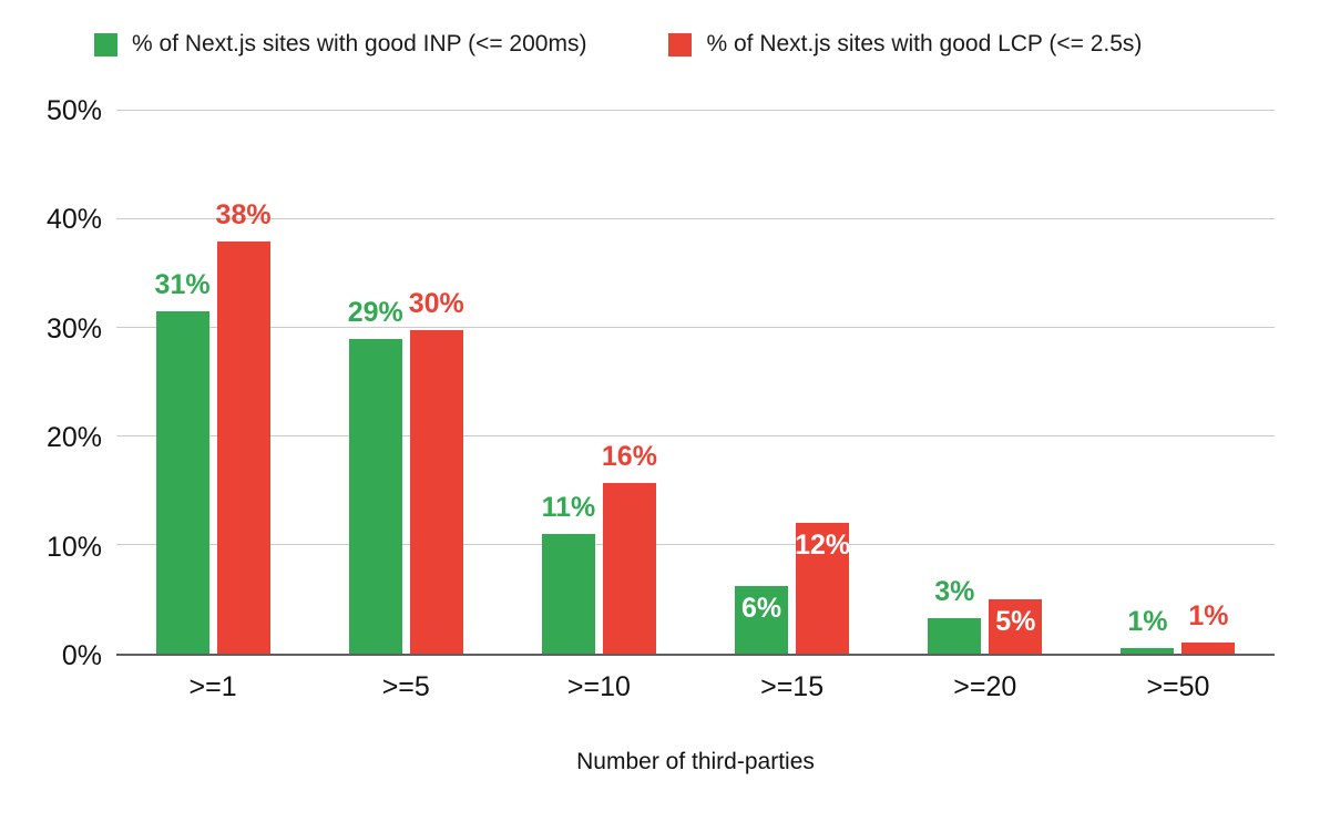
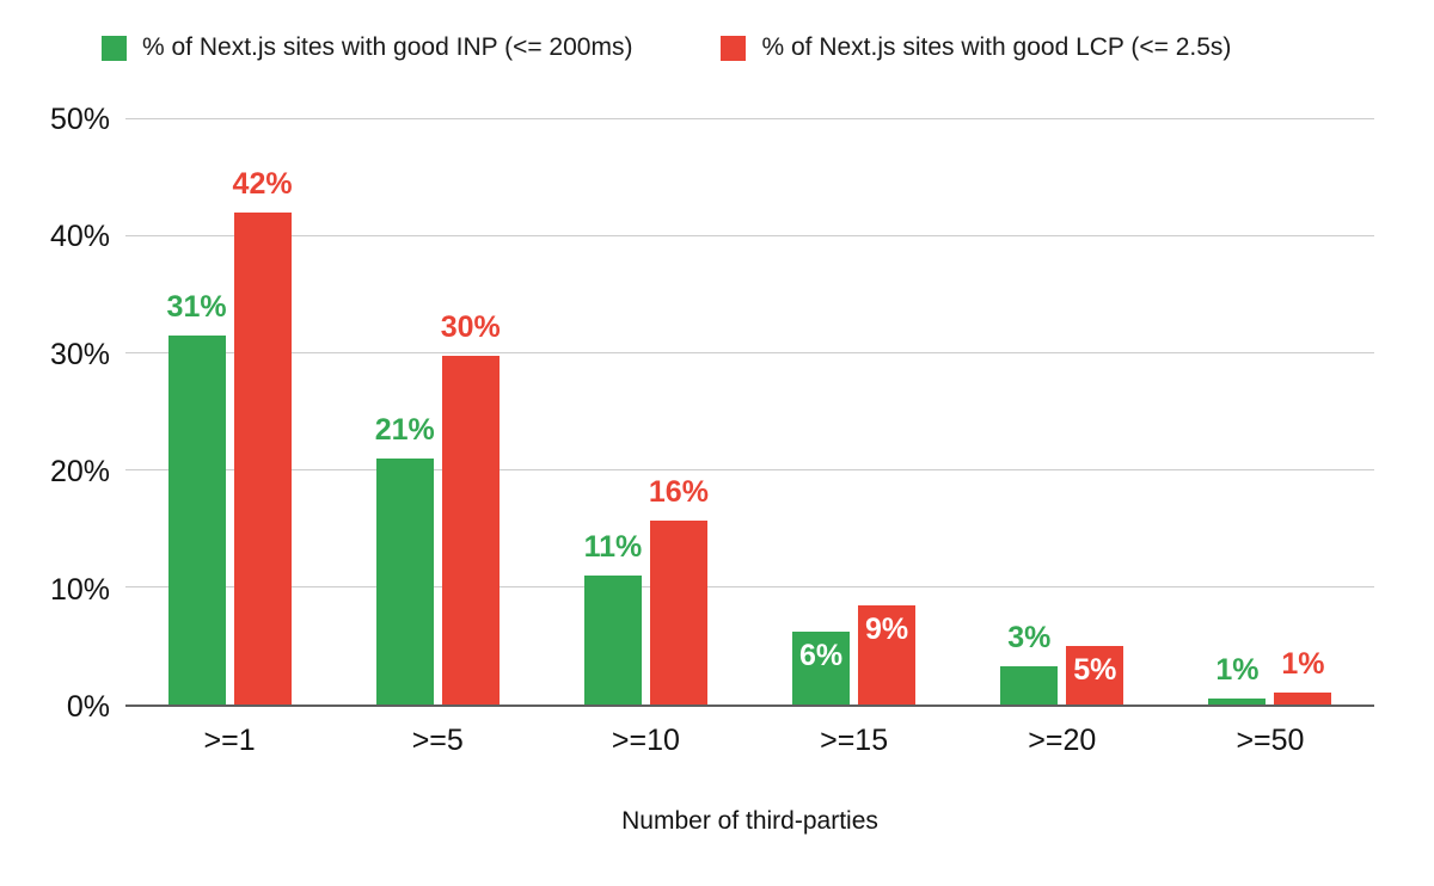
% of Next.js sites with good LCP (<= 2.5s)/>=1: 38% -> 42%
% of Next.js sites with good INP (<= 200ms)/>=5: 29% -> 21%
% of Next.js sites with good LCP (<= 2.5s)/>=15: 12% -> 9%
